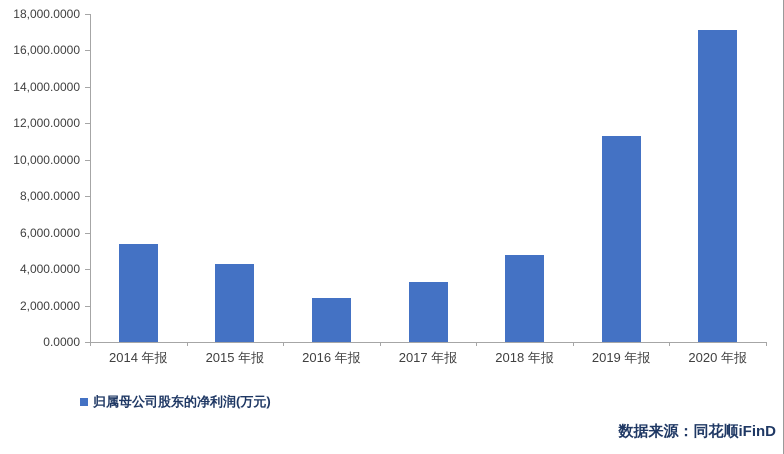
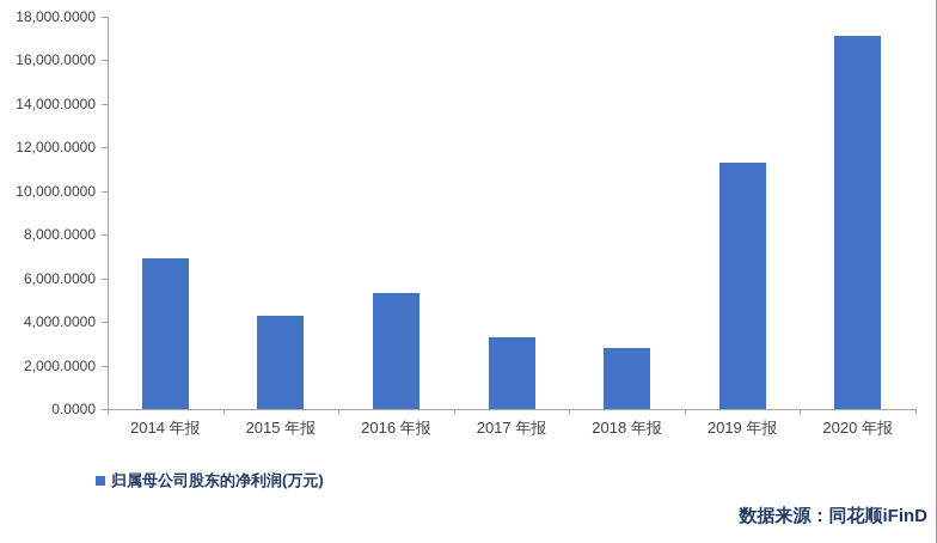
2014 年报: 5400 -> 6900
2016 年报: 2400 -> 5300
2018 年报: 4800 -> 2800
